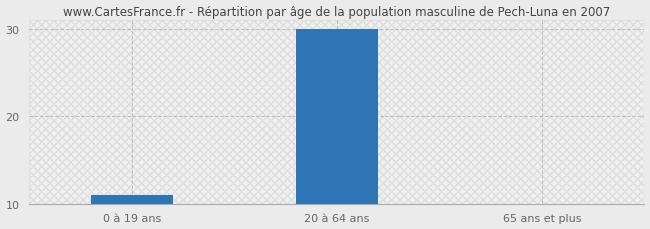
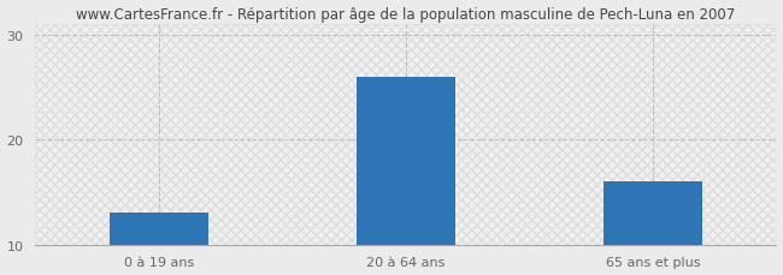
0 à 19 ans: 11 -> 13
20 à 64 ans: 30 -> 26
65 ans et plus: 10 -> 16
